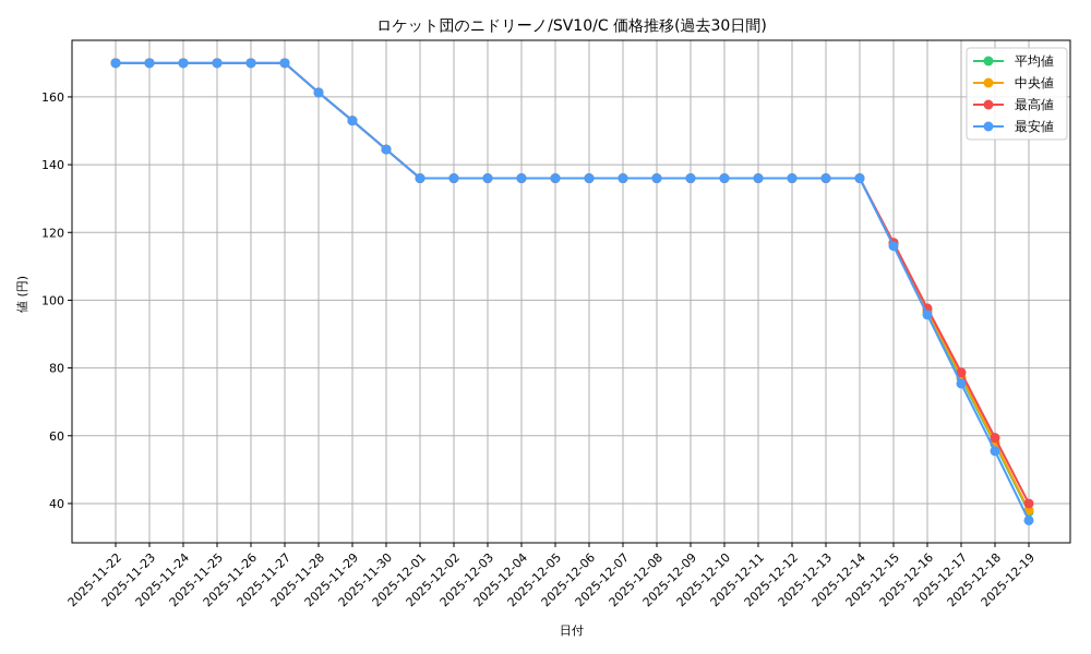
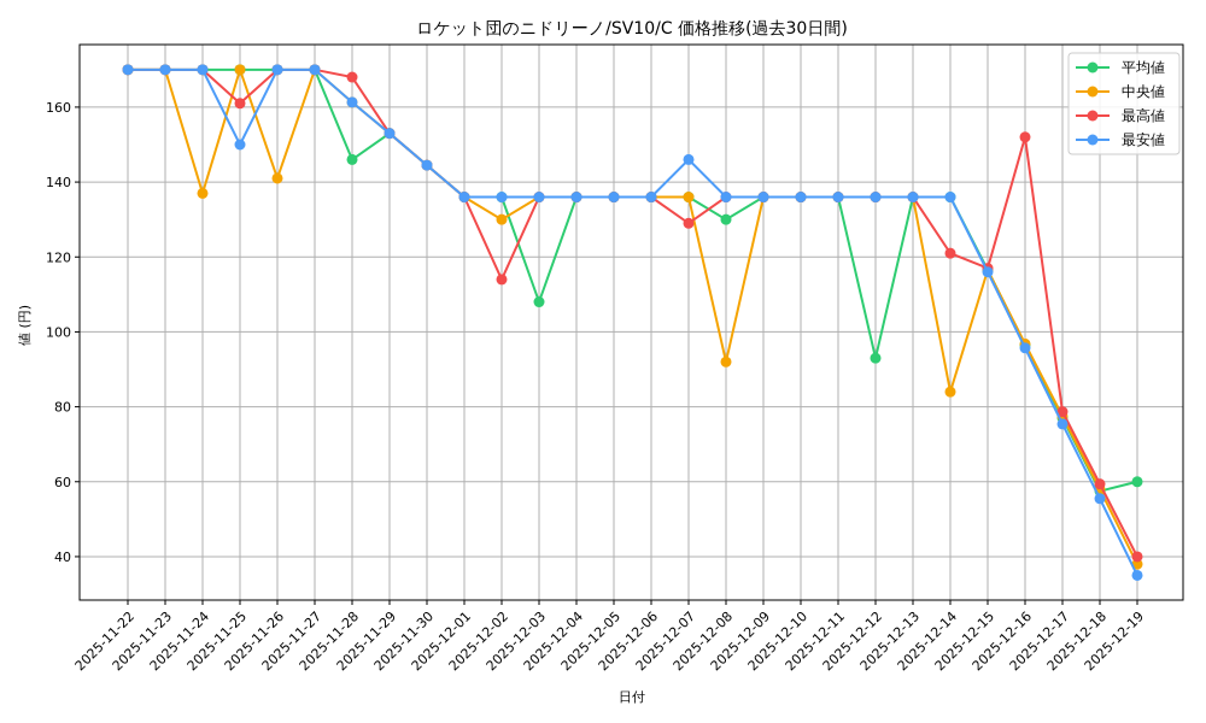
中央値/2025-11-24: 170 -> 137
最高値/2025-11-25: 170 -> 161
最安値/2025-11-25: 170 -> 150
中央値/2025-11-26: 170 -> 141
平均値/2025-11-28: 161 -> 146
最高値/2025-11-28: 161 -> 168
中央値/2025-12-02: 136 -> 130
最高値/2025-12-02: 136 -> 114
平均値/2025-12-03: 136 -> 108
最高値/2025-12-07: 136 -> 129
最安値/2025-12-07: 136 -> 146
平均値/2025-12-08: 136 -> 130
中央値/2025-12-08: 136 -> 92
平均値/2025-12-12: 136 -> 93
中央値/2025-12-14: 136 -> 84
最高値/2025-12-14: 136 -> 121
最高値/2025-12-16: 98 -> 152
平均値/2025-12-19: 38 -> 60
